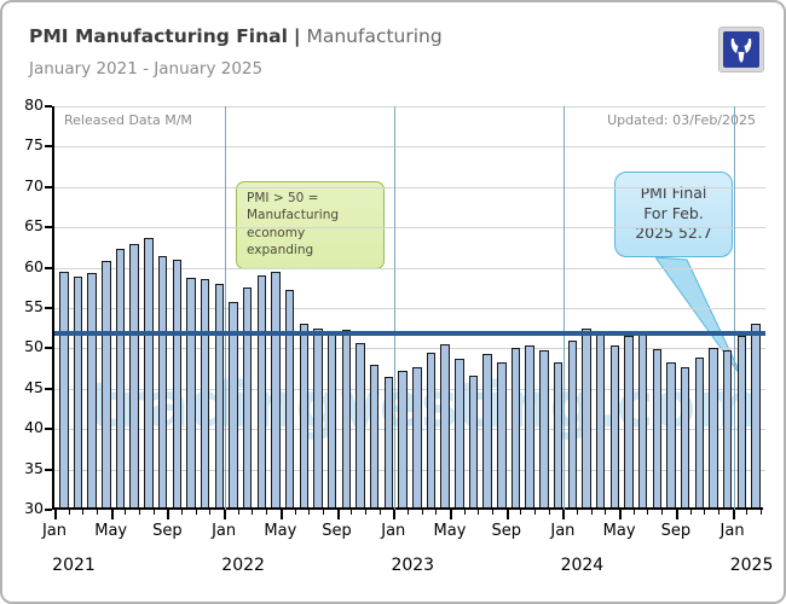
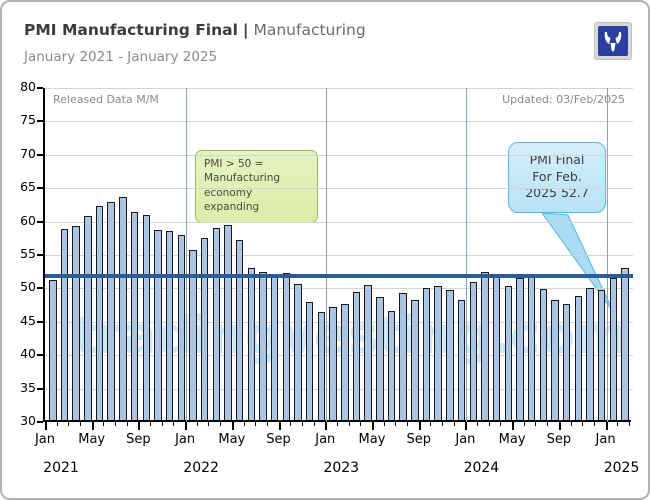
Jan 2021: 59 -> 51
